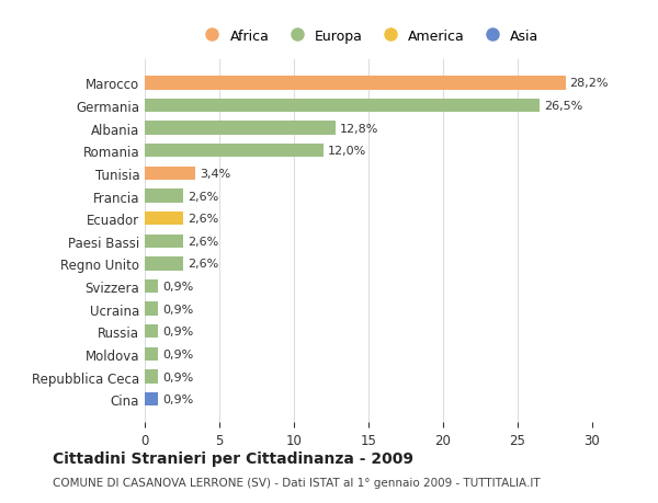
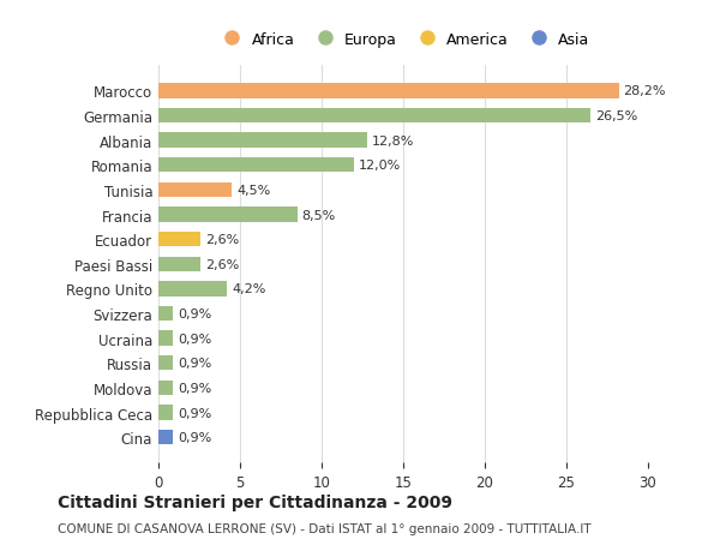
Tunisia: 3,4% -> 4,5%
Francia: 2,6% -> 8,5%
Regno Unito: 2,6% -> 4,2%
